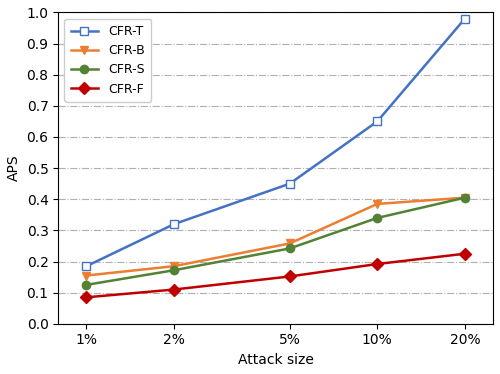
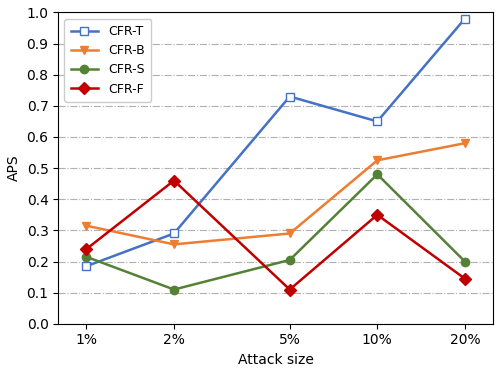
CFR-B/1%: 0.155 -> 0.315
CFR-S/1%: 0.125 -> 0.215
CFR-F/1%: 0.085 -> 0.240
CFR-T/2%: 0.320 -> 0.290
CFR-B/2%: 0.185 -> 0.255
CFR-S/2%: 0.172 -> 0.110
CFR-F/2%: 0.110 -> 0.460
CFR-T/5%: 0.450 -> 0.730
CFR-B/5%: 0.258 -> 0.290
CFR-S/5%: 0.242 -> 0.205
CFR-F/5%: 0.152 -> 0.110
CFR-B/10%: 0.385 -> 0.525
CFR-S/10%: 0.340 -> 0.480
CFR-F/10%: 0.192 -> 0.350
CFR-B/20%: 0.405 -> 0.580
CFR-S/20%: 0.405 -> 0.200
CFR-F/20%: 0.225 -> 0.145
